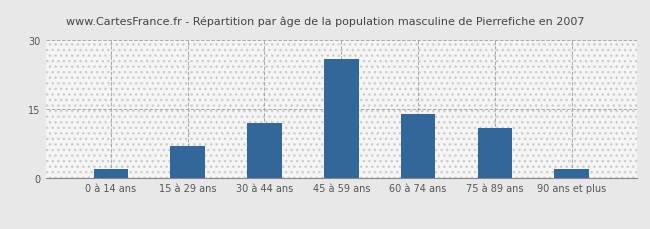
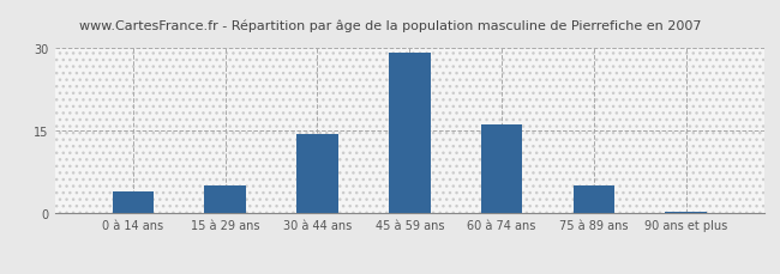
0 à 14 ans: 2.0 -> 4.0
15 à 29 ans: 7.0 -> 5.0
30 à 44 ans: 12.0 -> 14.5
45 à 59 ans: 26.0 -> 29.2
60 à 74 ans: 14.0 -> 16.2
75 à 89 ans: 11.0 -> 5.0
90 ans et plus: 2.0 -> 0.3
